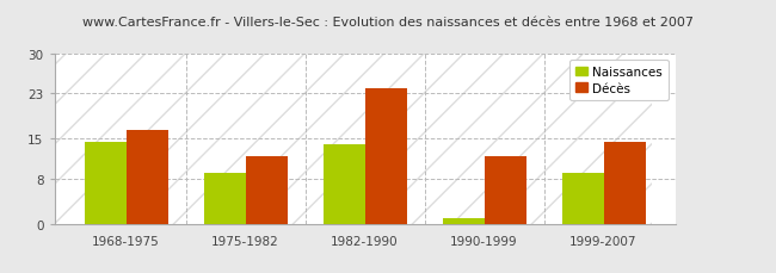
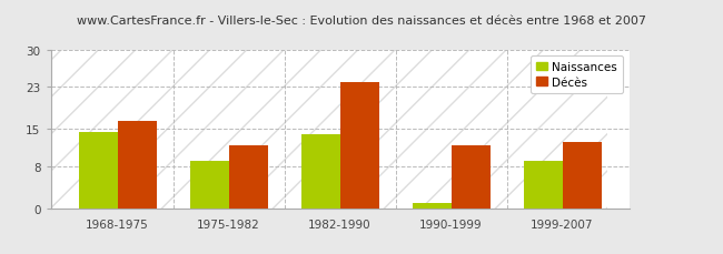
Décès/1999-2007: 14.5 -> 12.5
